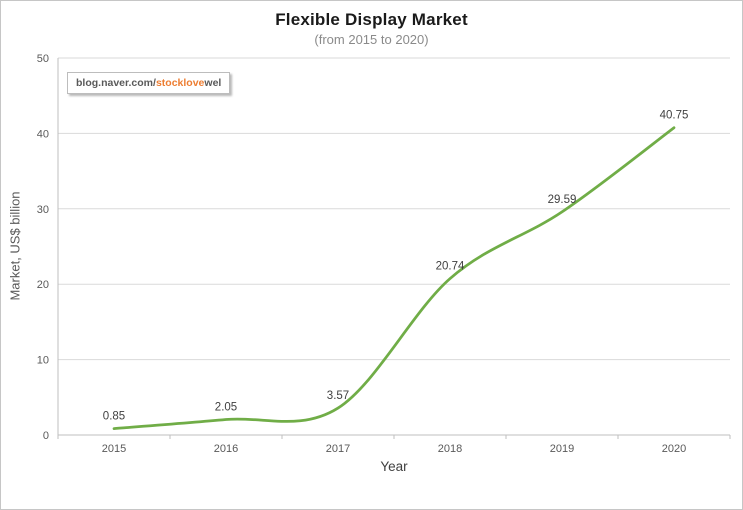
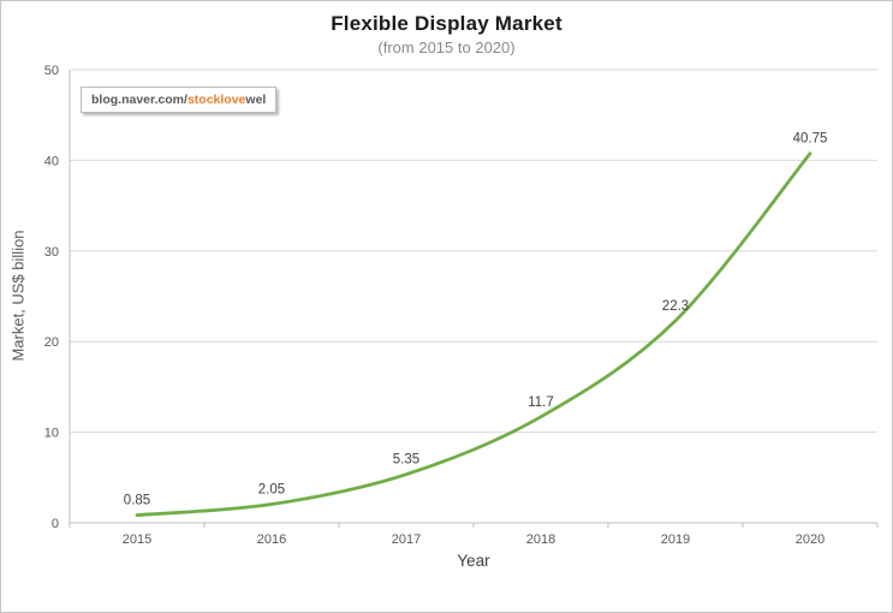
2017: 3.57 -> 5.35
2018: 20.74 -> 11.7
2019: 29.59 -> 22.3
